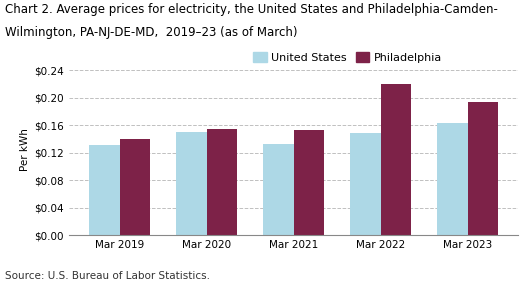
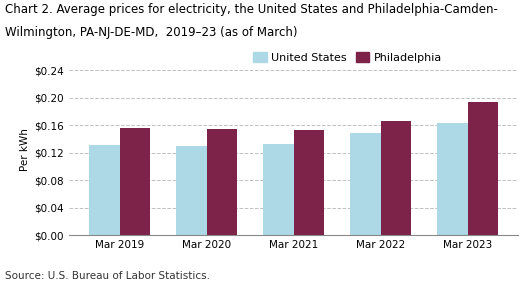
Philadelphia/Mar 2019: $0.140 -> $0.155
United States/Mar 2020: $0.150 -> $0.130
Philadelphia/Mar 2022: $0.220 -> $0.166
